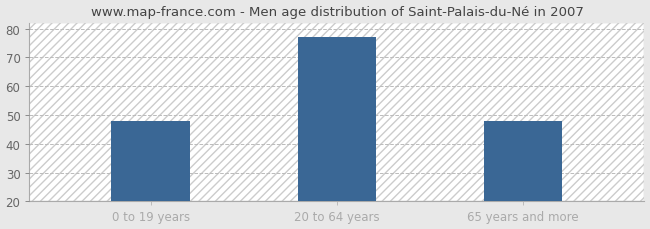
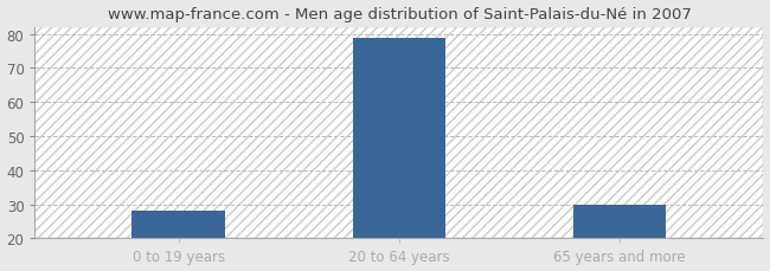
0 to 19 years: 48 -> 28
20 to 64 years: 77 -> 79
65 years and more: 48 -> 30
